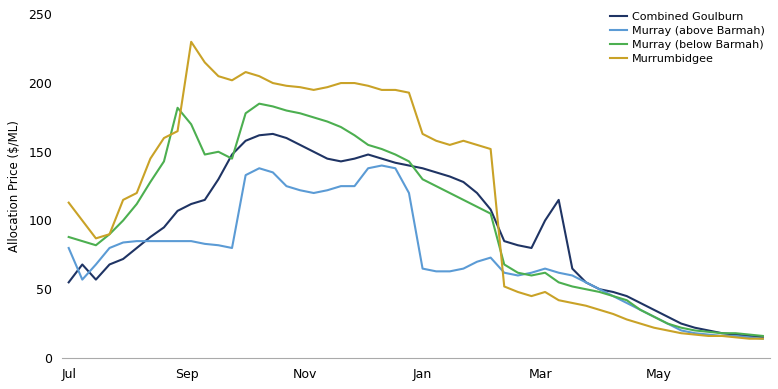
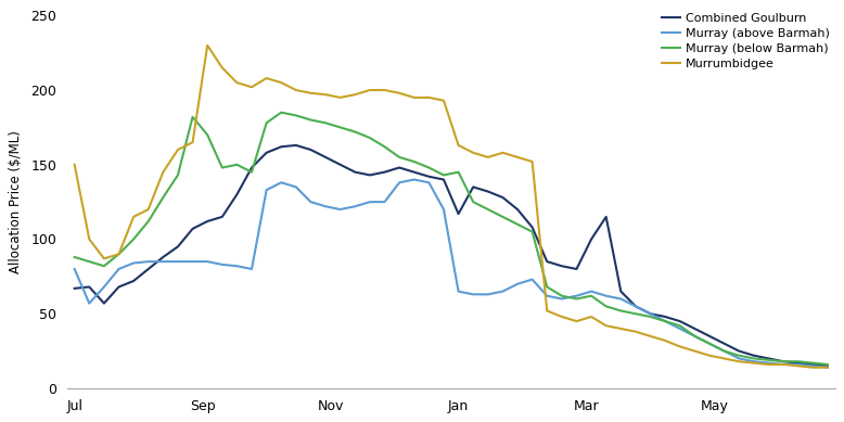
Combined Goulburn/Jul: 55 -> 67
Murrumbidgee/Jul: 113 -> 150
Combined Goulburn/Jan: 138 -> 117
Murray (below Barmah)/Jan: 130 -> 145
